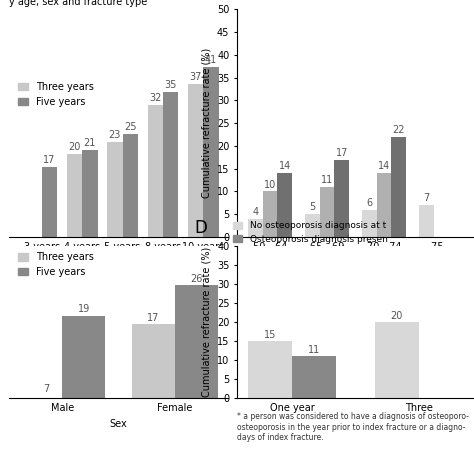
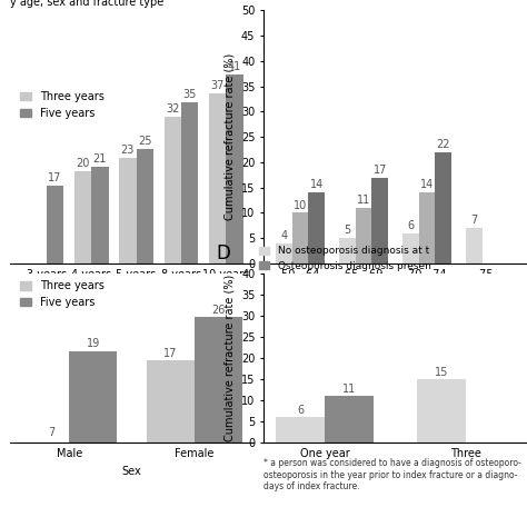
No osteoporosis diagnosis at t/One year: 15 -> 6
No osteoporosis diagnosis at t/Three: 20 -> 15
